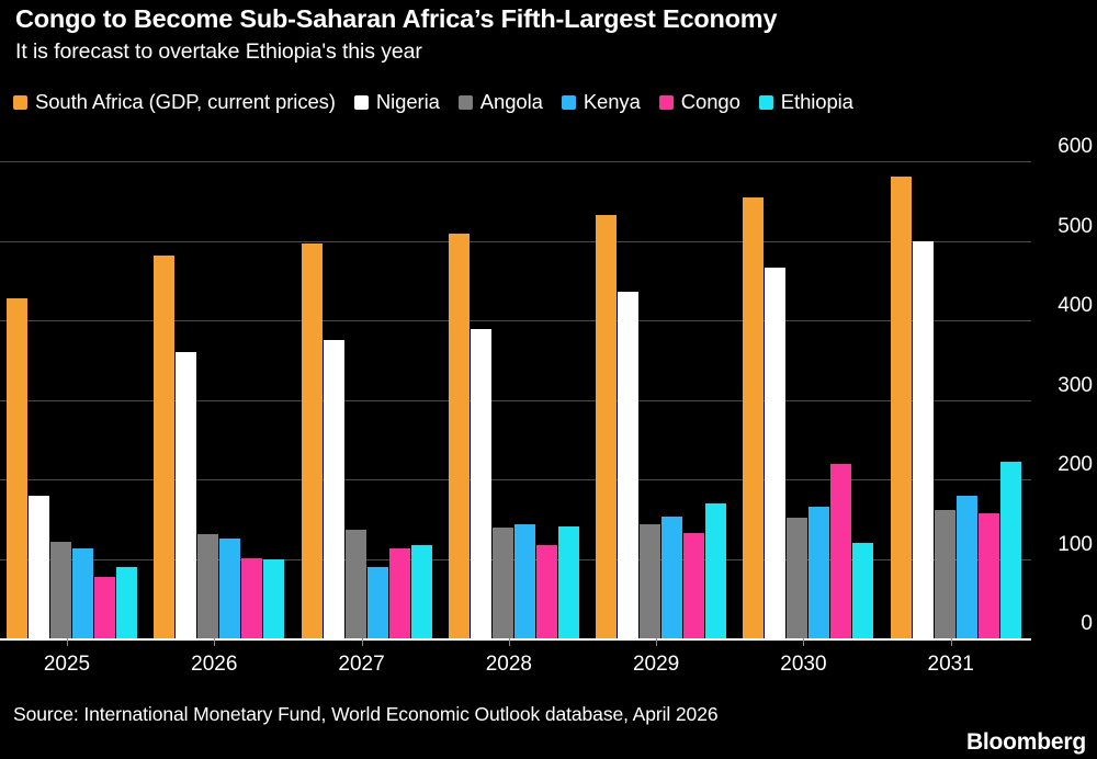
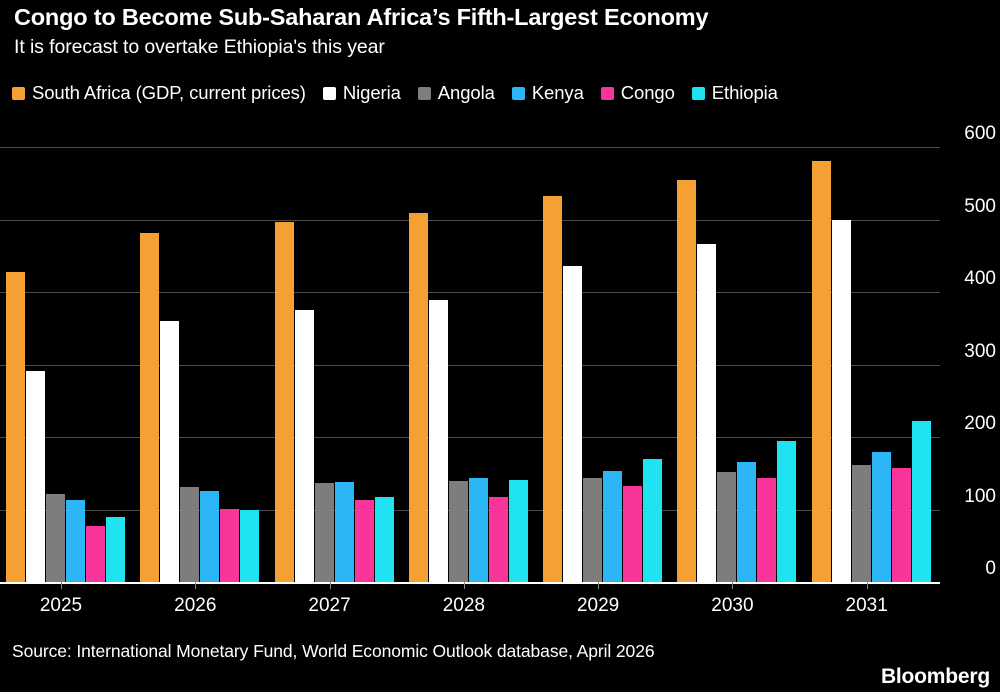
Nigeria/2025: 180 -> 290
Kenya/2027: 90 -> 140
Congo/2030: 220 -> 140
Ethiopia/2030: 120 -> 190
